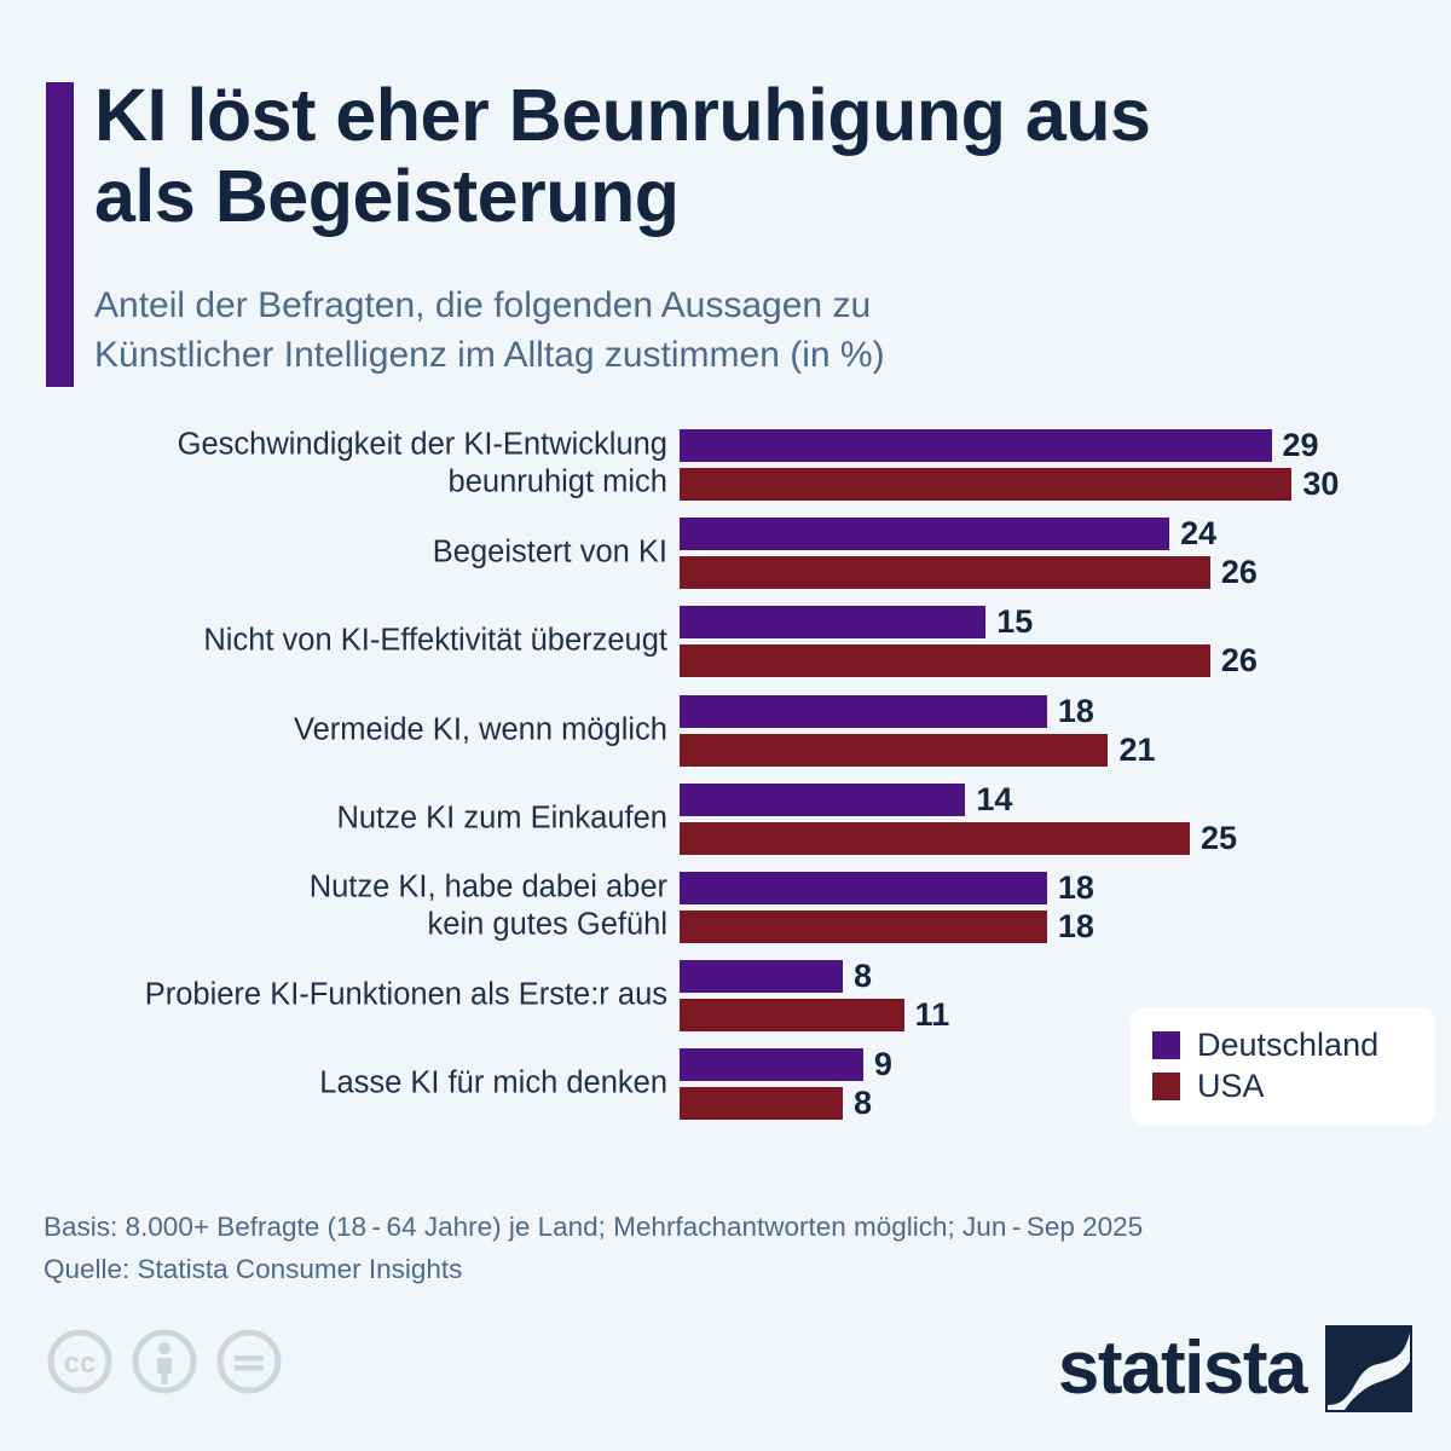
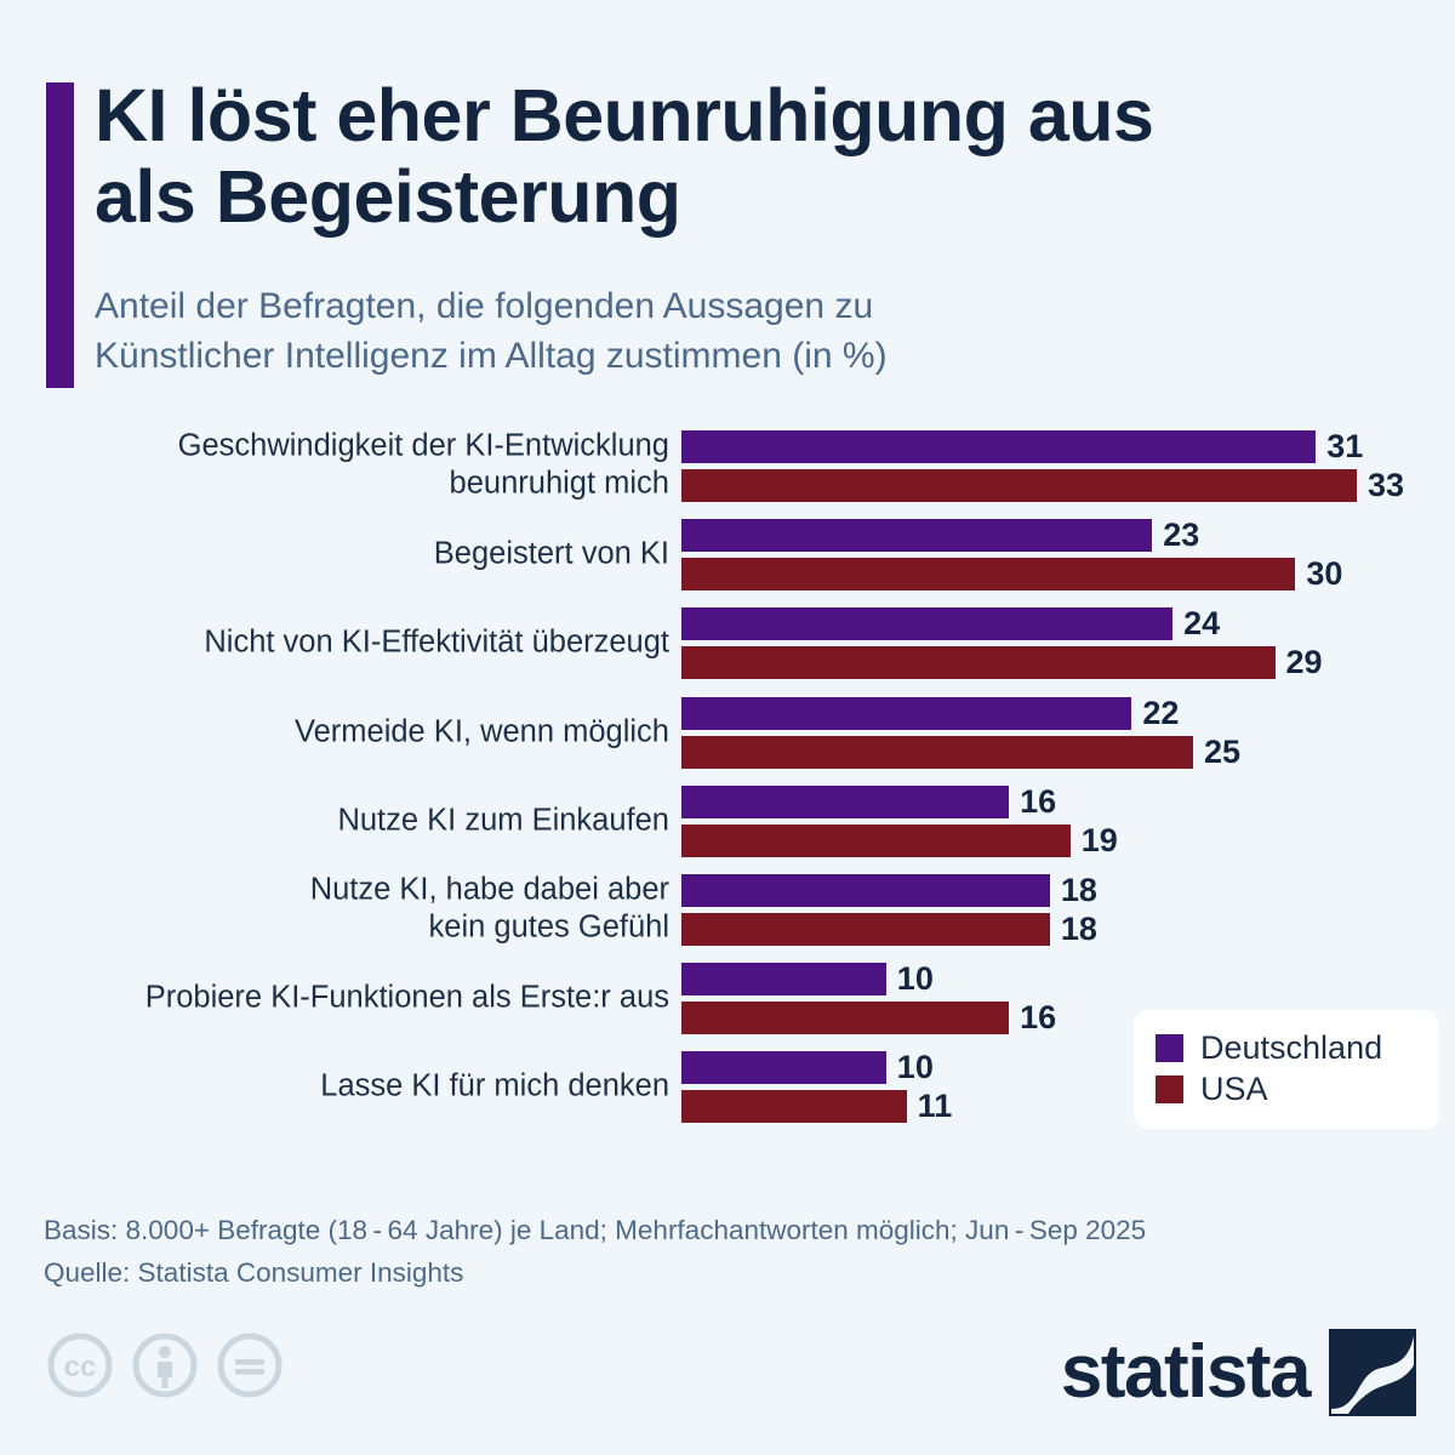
Deutschland/Geschwindigkeit der KI-Entwicklung beunruhigt mich: 29 -> 31
USA/Geschwindigkeit der KI-Entwicklung beunruhigt mich: 30 -> 33
Deutschland/Begeistert von KI: 24 -> 23
USA/Begeistert von KI: 26 -> 30
Deutschland/Nicht von KI-Effektivität überzeugt: 15 -> 24
USA/Nicht von KI-Effektivität überzeugt: 26 -> 29
Deutschland/Vermeide KI, wenn möglich: 18 -> 22
USA/Vermeide KI, wenn möglich: 21 -> 25
Deutschland/Nutze KI zum Einkaufen: 14 -> 16
USA/Nutze KI zum Einkaufen: 25 -> 19
Deutschland/Probiere KI-Funktionen als Erste:r aus: 8 -> 10
USA/Probiere KI-Funktionen als Erste:r aus: 11 -> 16
Deutschland/Lasse KI für mich denken: 9 -> 10
USA/Lasse KI für mich denken: 8 -> 11
